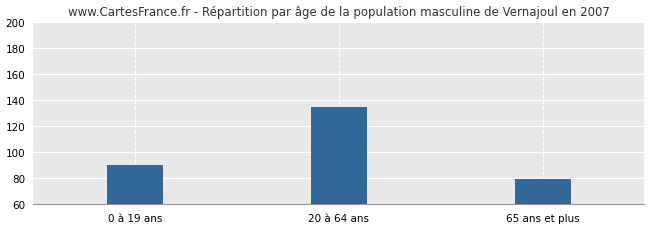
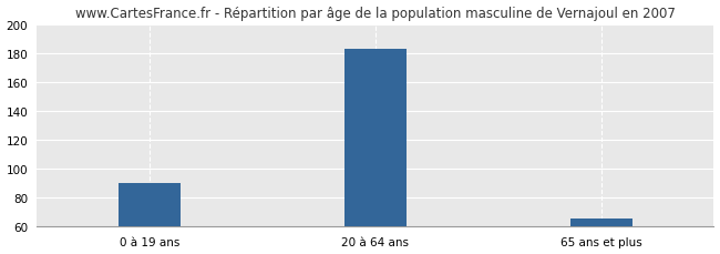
20 à 64 ans: 134 -> 183
65 ans et plus: 79 -> 65
